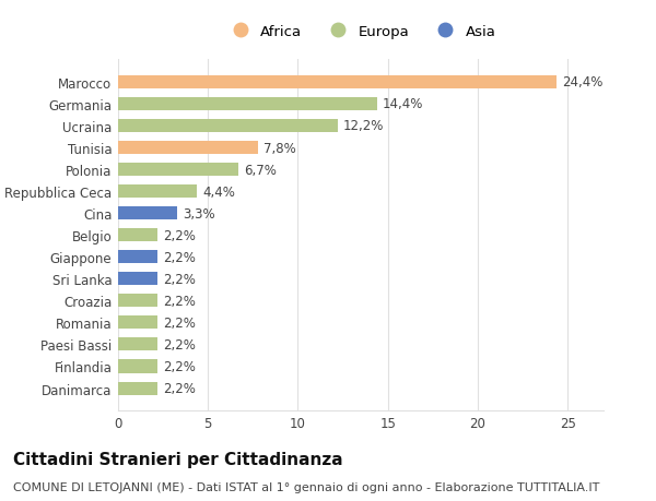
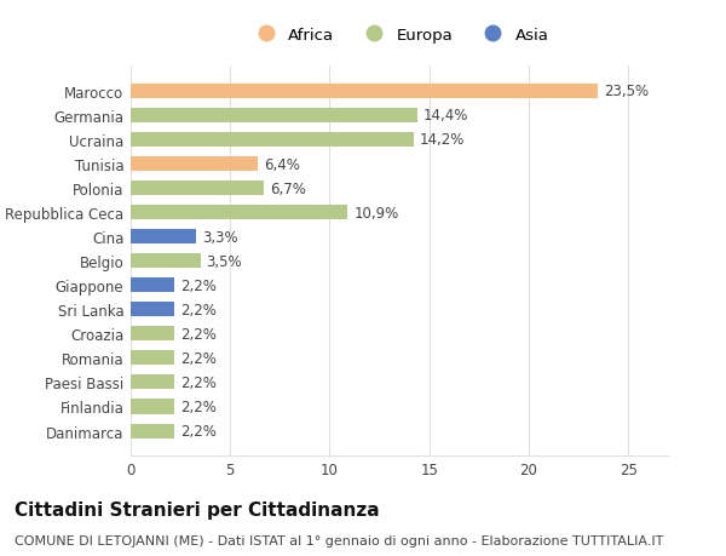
Marocco: 24,4% -> 23,5%
Ucraina: 12,2% -> 14,2%
Tunisia: 7,8% -> 6,4%
Repubblica Ceca: 4,4% -> 10,9%
Belgio: 2,2% -> 3,5%
